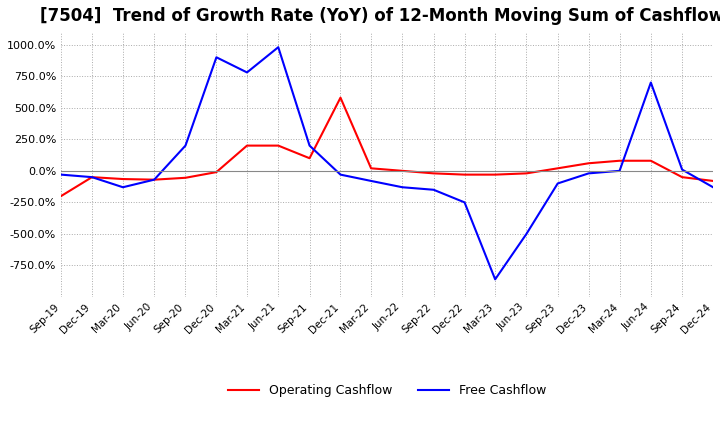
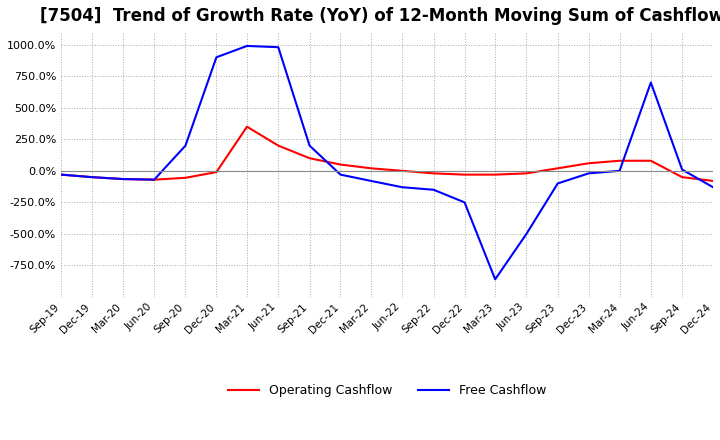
Operating Cashflow/Sep-19: -200% -> -30%
Free Cashflow/Mar-20: -130% -> -60%
Operating Cashflow/Mar-21: 200% -> 350%
Free Cashflow/Mar-21: 780% -> 990%
Operating Cashflow/Dec-21: 580% -> 50%
